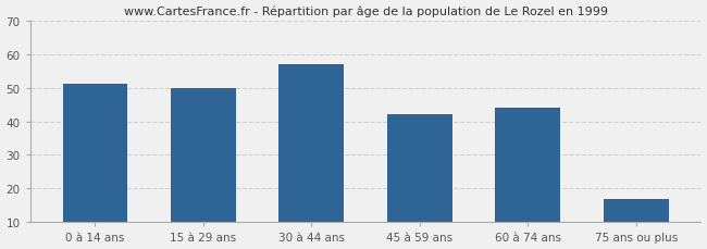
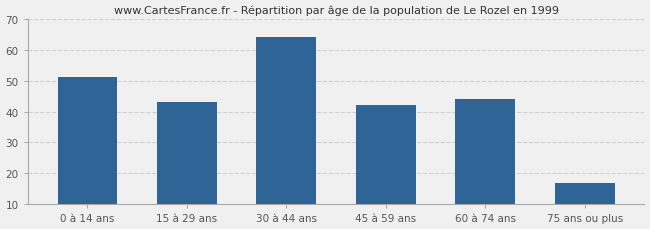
15 à 29 ans: 50 -> 43
30 à 44 ans: 57 -> 64
